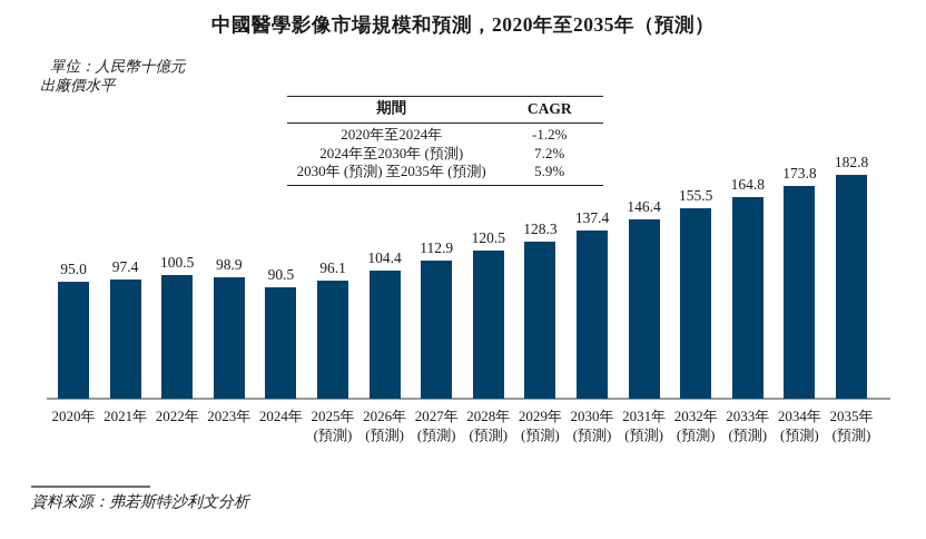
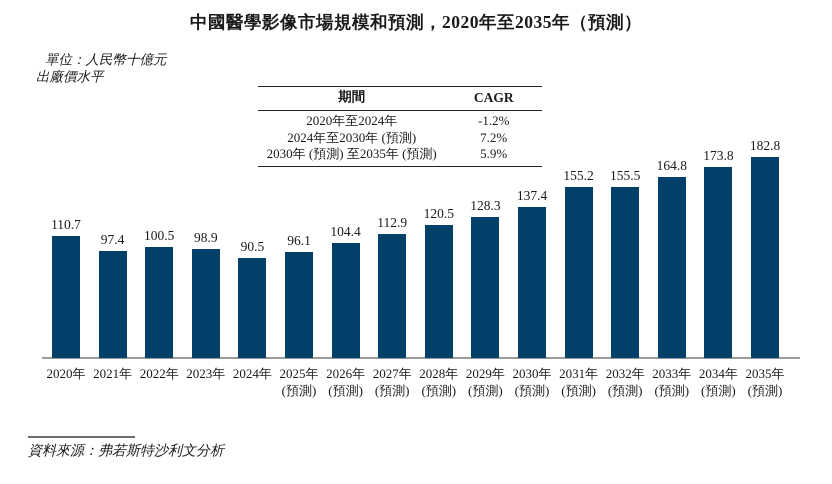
2020年: 95.0 -> 110.7
2031年: 146.4 -> 155.2
